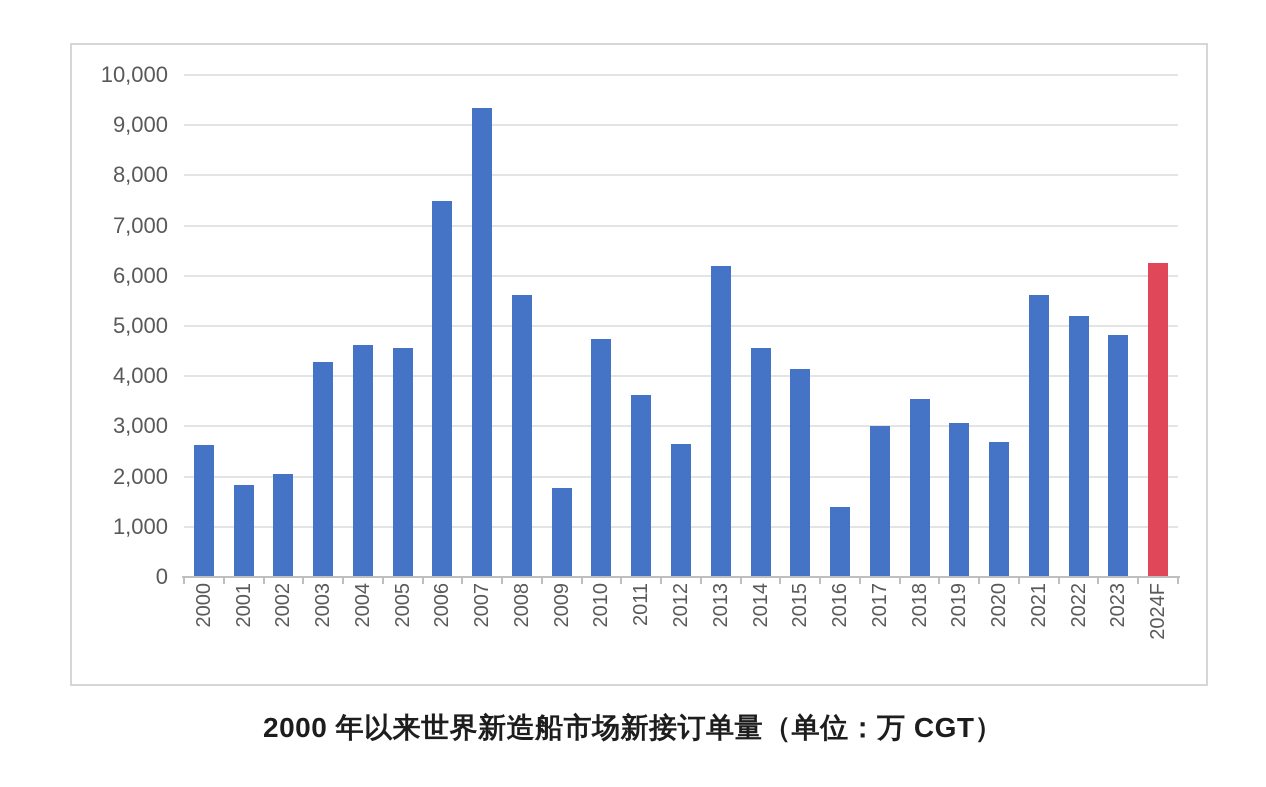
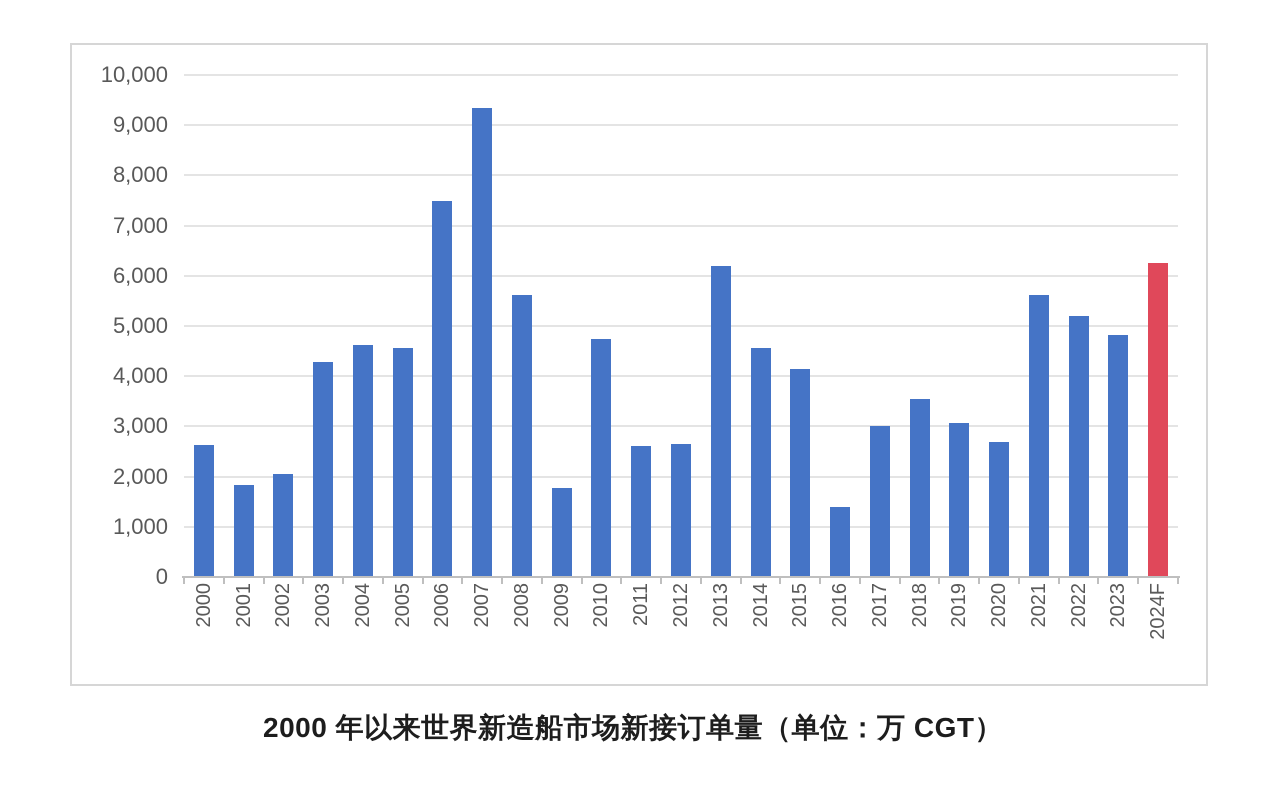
2011: 3600 -> 2600
